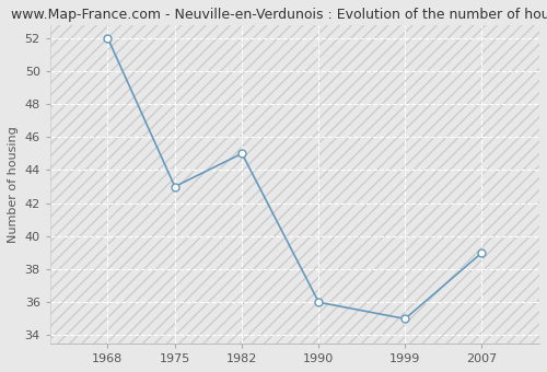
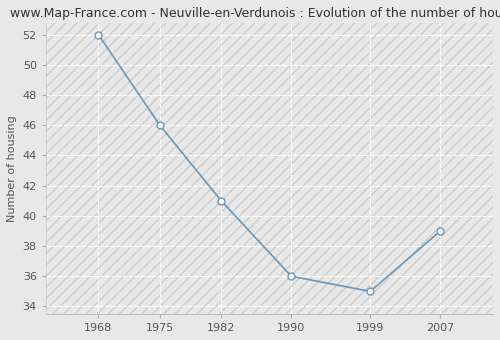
1975: 43 -> 46
1982: 45 -> 41
